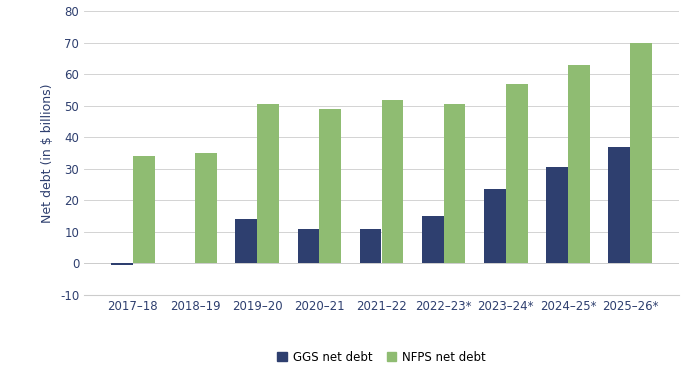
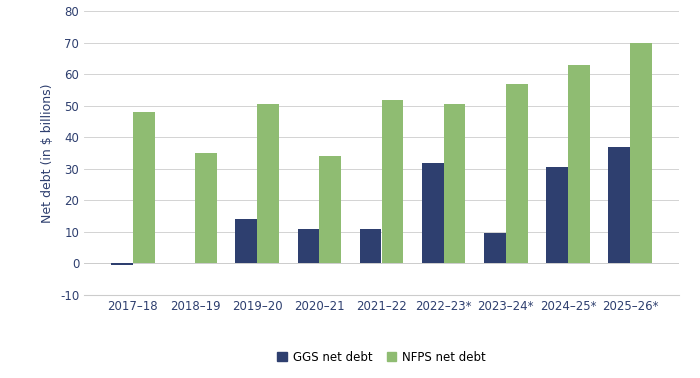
NFPS net debt/2017–18: 34.0 -> 48.0
NFPS net debt/2020–21: 49.0 -> 34.0
GGS net debt/2022–23*: 15.0 -> 32.0
GGS net debt/2023–24*: 23.5 -> 9.5
